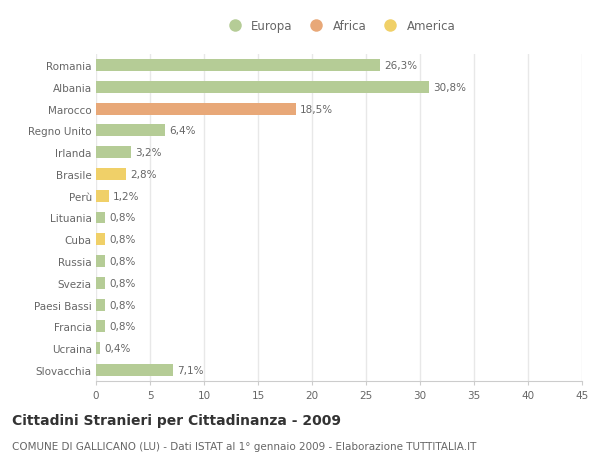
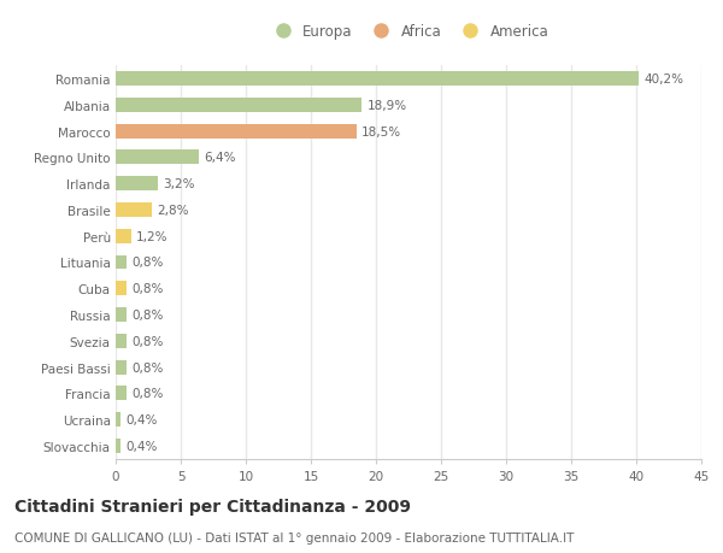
Romania: 26,3% -> 40,2%
Albania: 30,8% -> 18,9%
Slovacchia: 7,1% -> 0,4%
